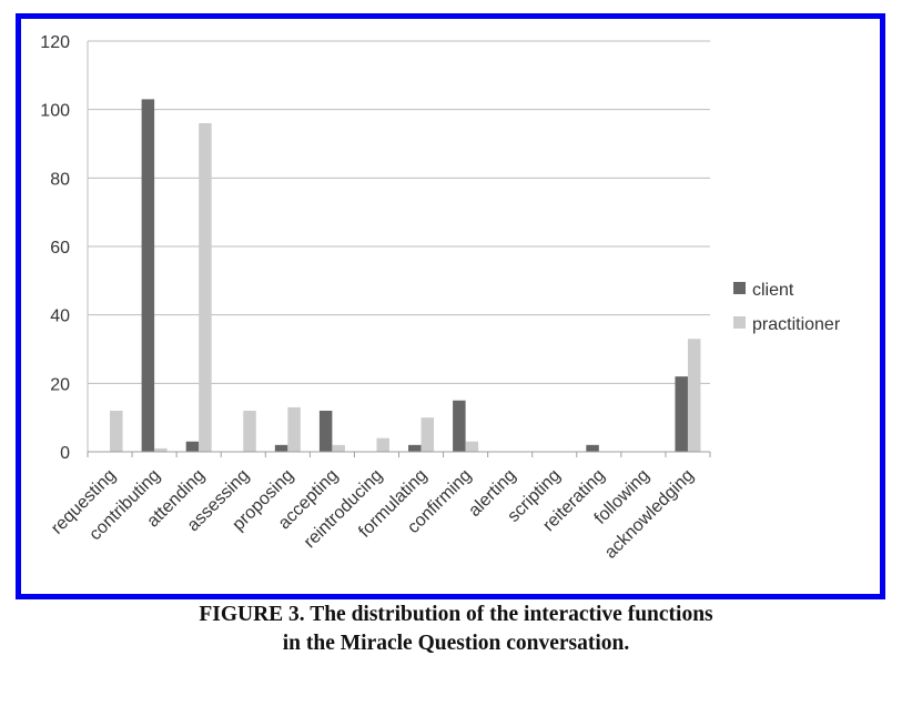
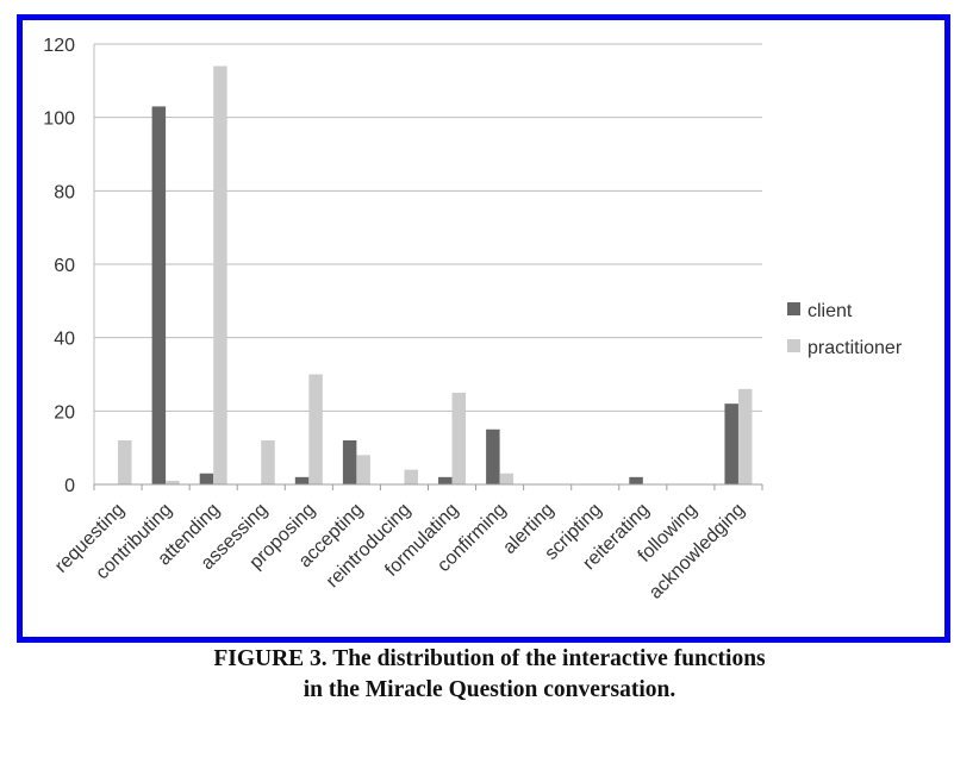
practitioner/attending: 96 -> 114
practitioner/proposing: 13 -> 30
practitioner/accepting: 2 -> 8
practitioner/formulating: 10 -> 25
practitioner/acknowledging: 33 -> 26
